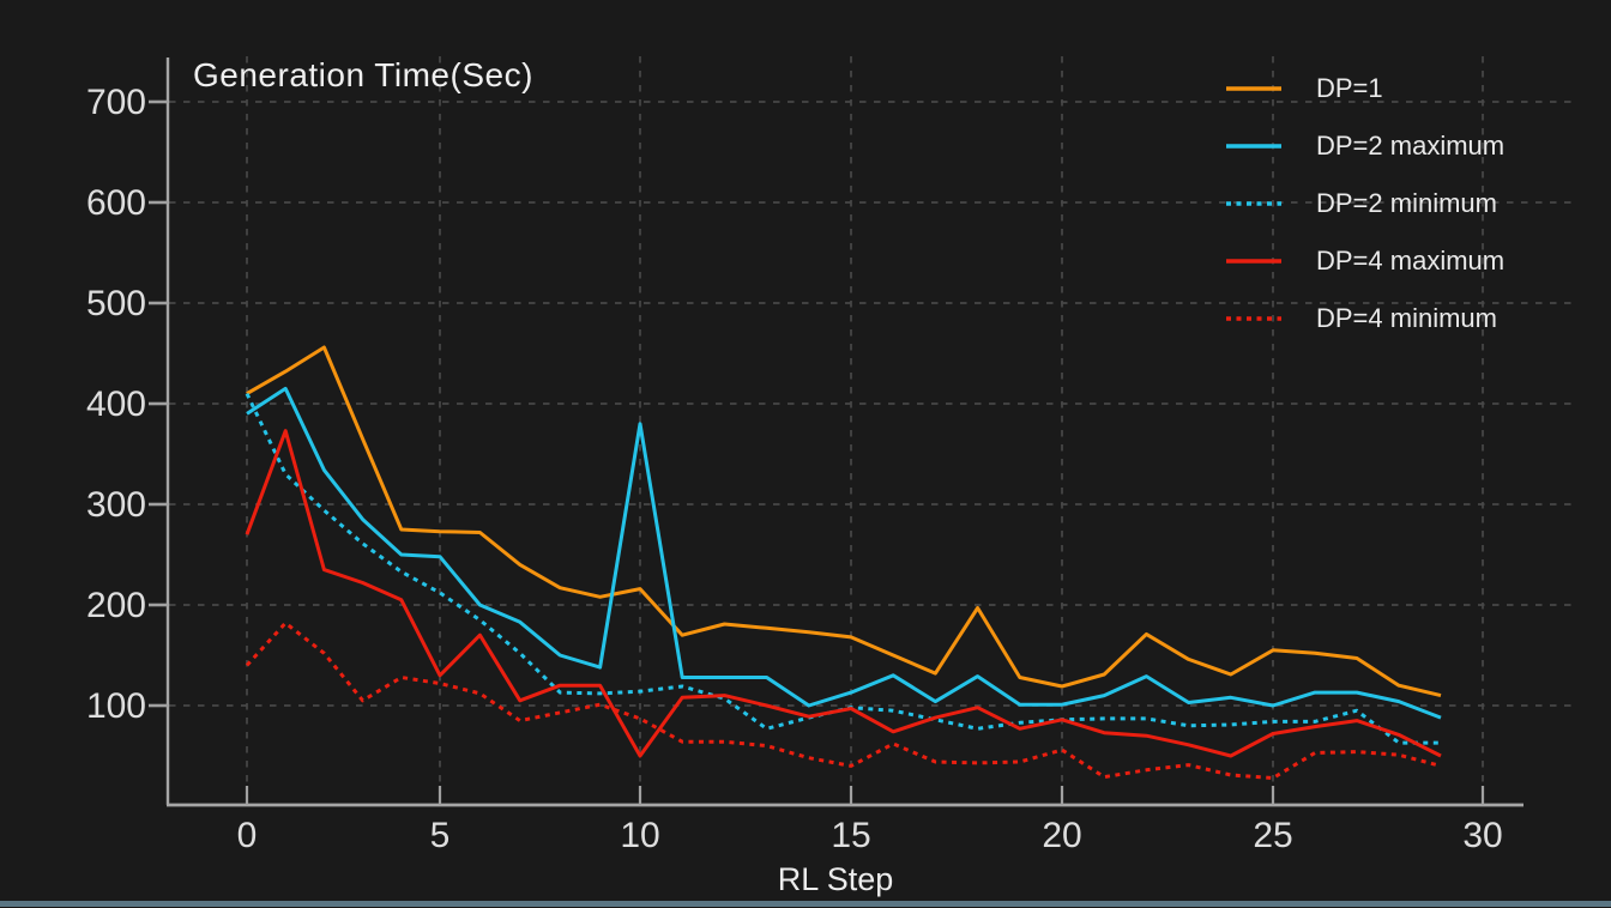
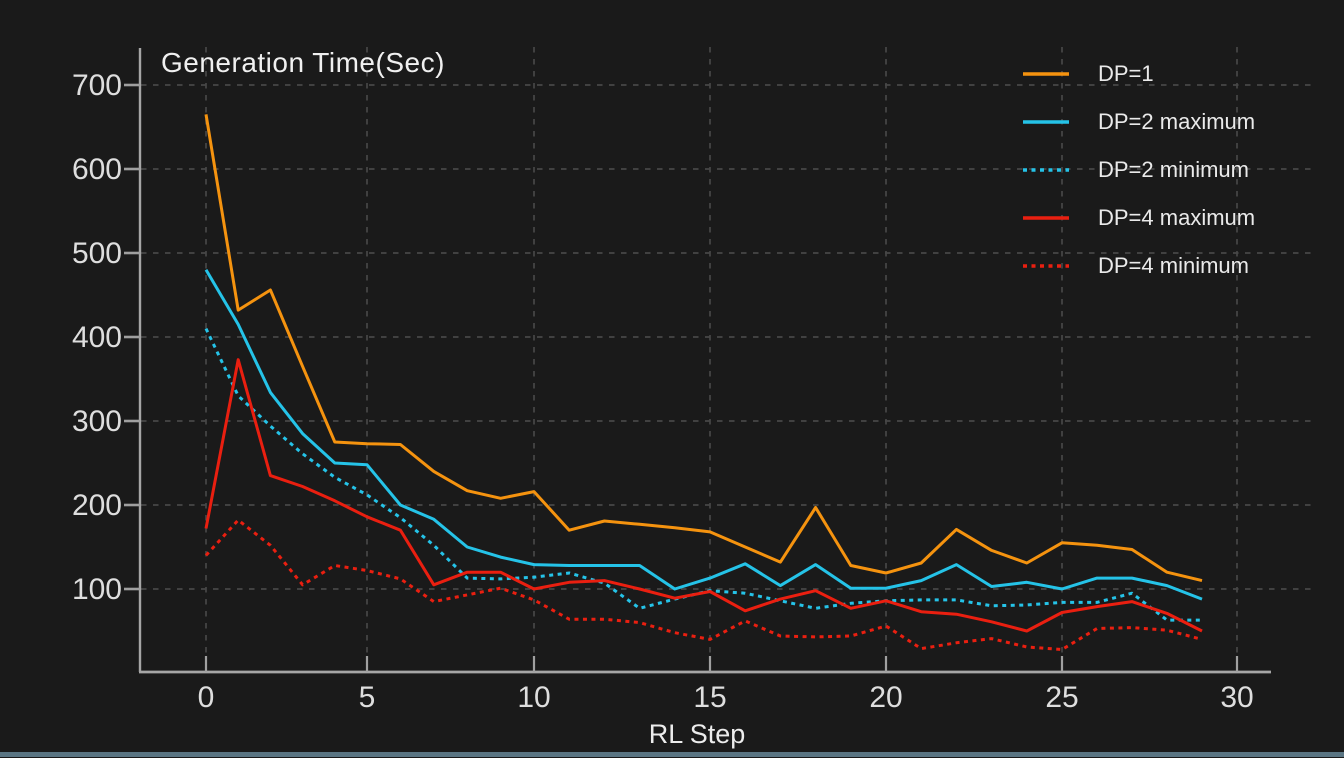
DP=1/0: 410 -> 660
DP=2 maximum/0: 390 -> 480
DP=4 maximum/0: 270 -> 170
DP=4 maximum/5: 130 -> 190
DP=2 maximum/10: 380 -> 130
DP=4 maximum/10: 50 -> 100
